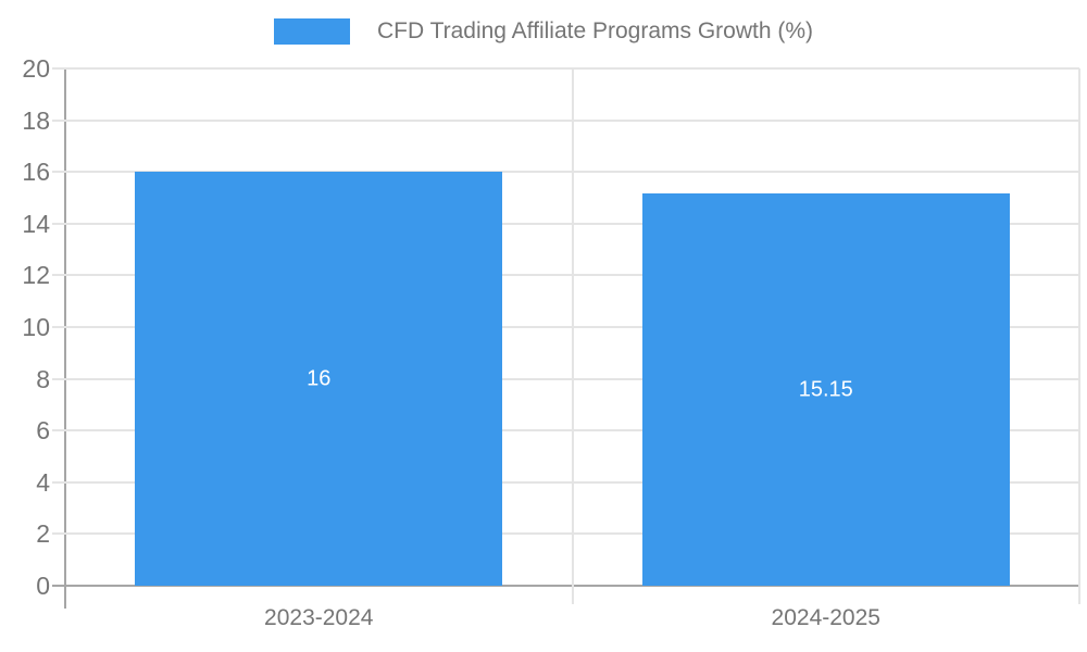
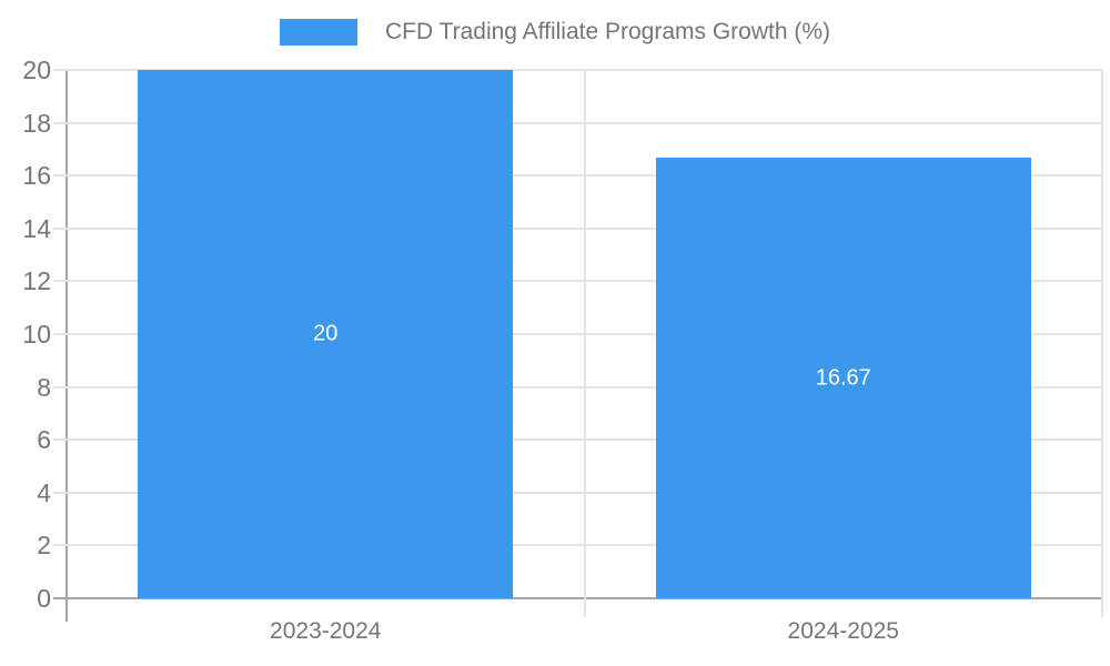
2023-2024: 16 -> 20
2024-2025: 15.15 -> 16.67
